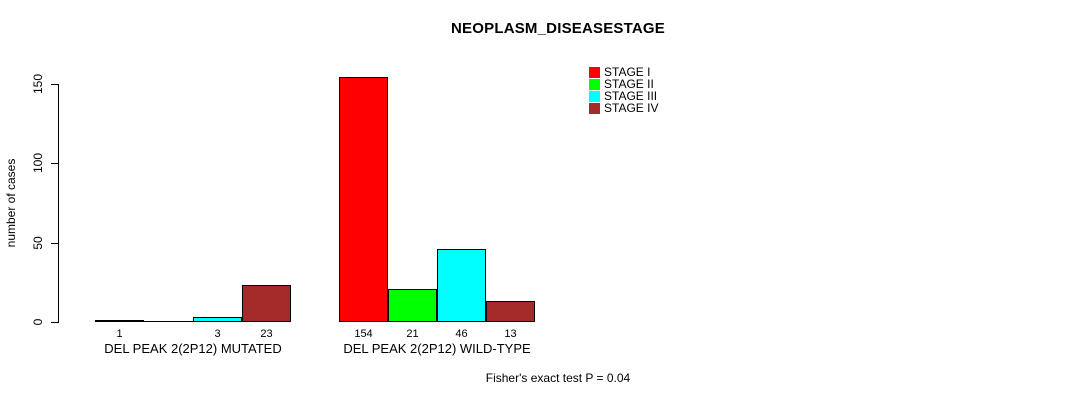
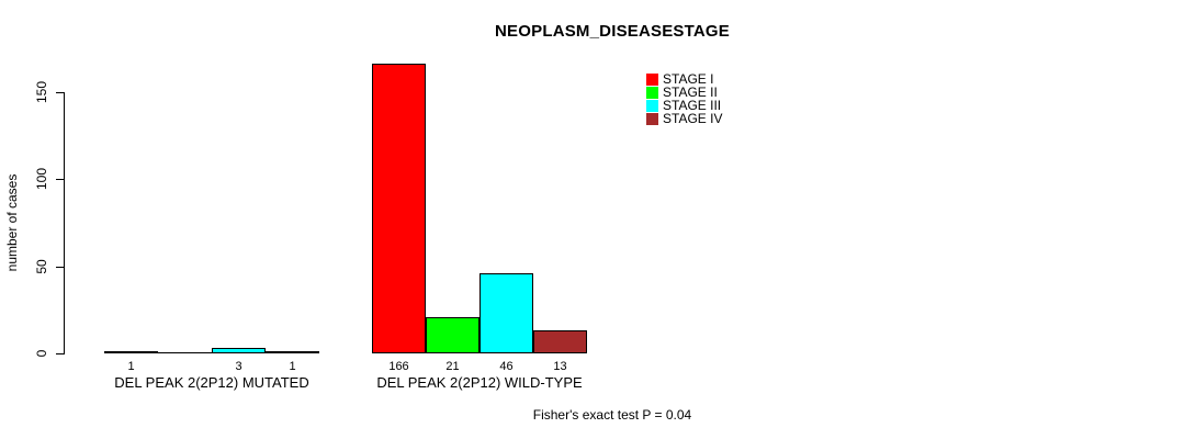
STAGE IV/DEL PEAK 2(2P12) MUTATED: 23 -> 1
STAGE I/DEL PEAK 2(2P12) WILD-TYPE: 154 -> 166
